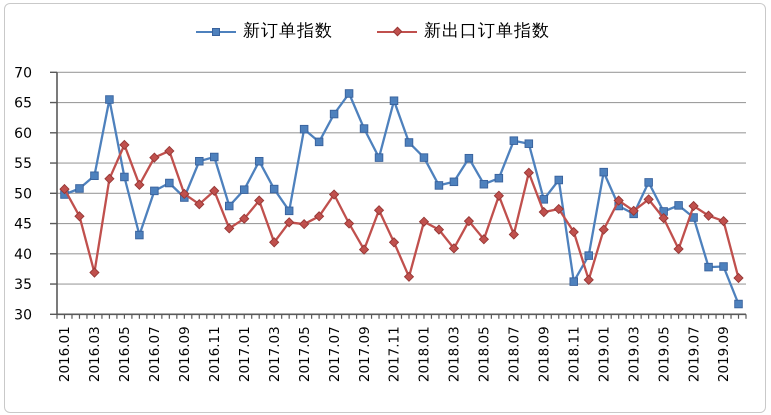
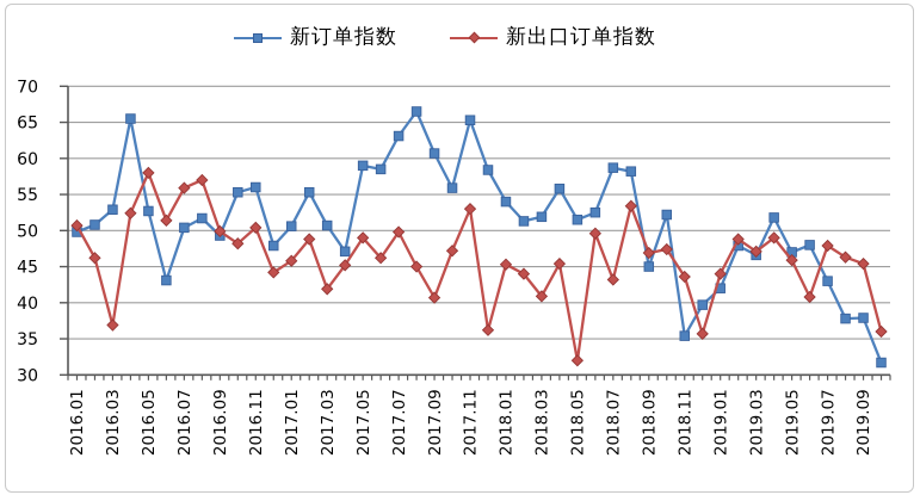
新订单指数/2017.05: 61 -> 59
新出口订单指数/2017.05: 45 -> 49
新出口订单指数/2017.11: 42 -> 53
新订单指数/2018.01: 56 -> 54
新出口订单指数/2018.05: 42 -> 32
新订单指数/2018.09: 49 -> 45
新订单指数/2019.01: 54 -> 42
新订单指数/2019.07: 46 -> 43
